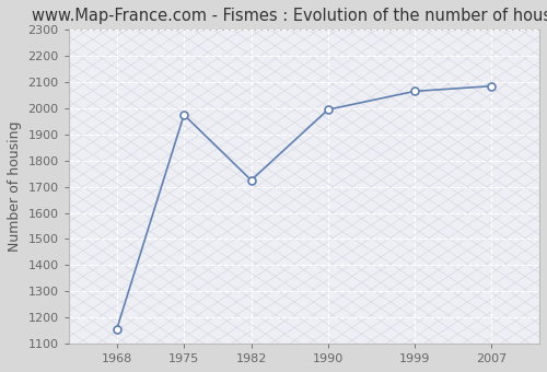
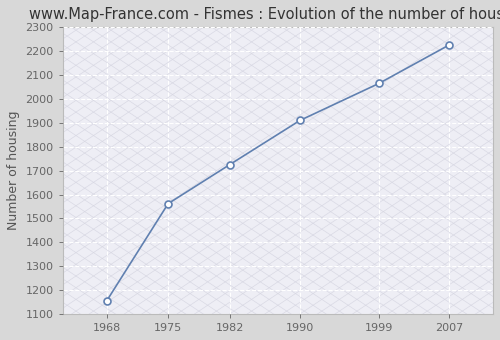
1975: 1975 -> 1562
1990: 1995 -> 1910
2007: 2085 -> 2226
